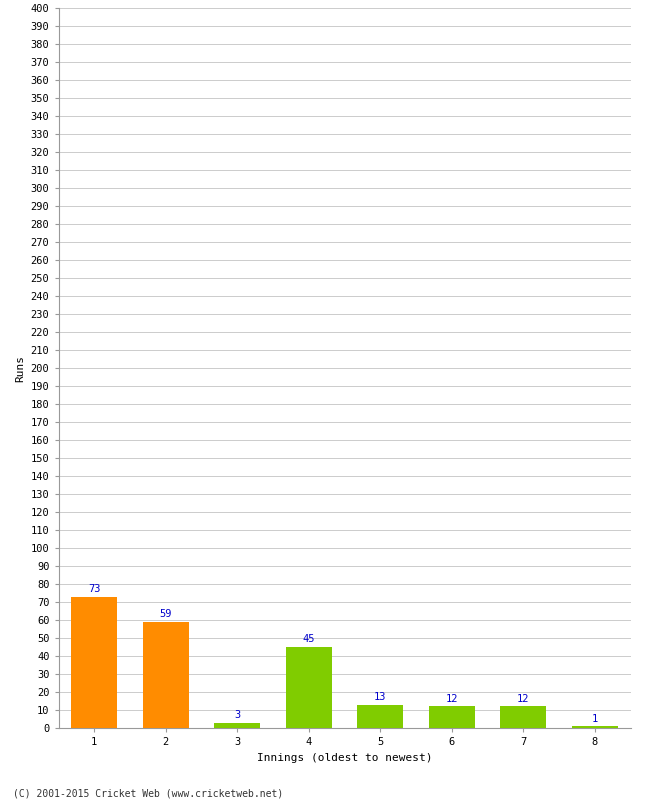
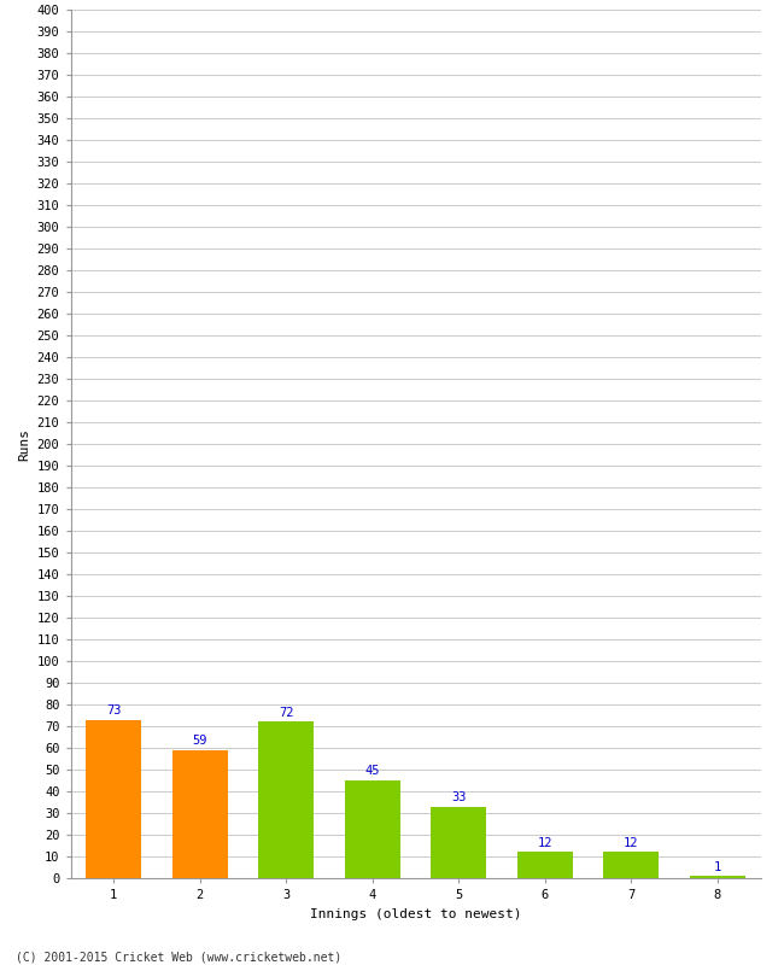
3: 3 -> 72
5: 13 -> 33
